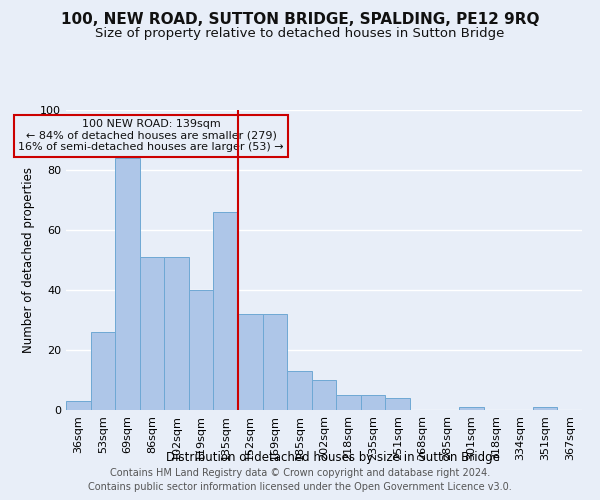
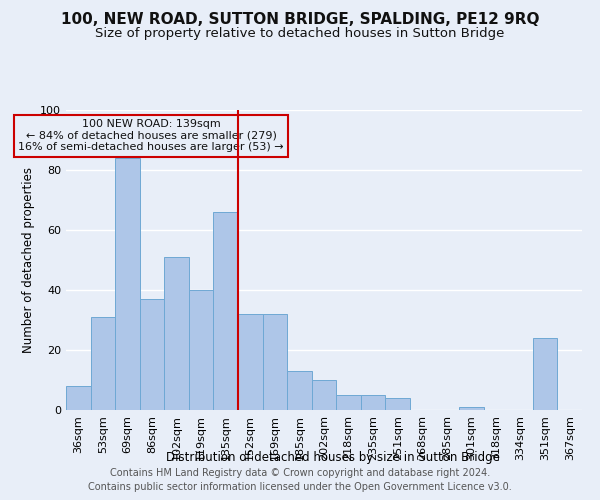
36sqm: 3 -> 8
53sqm: 26 -> 31
86sqm: 51 -> 37
351sqm: 1 -> 24
